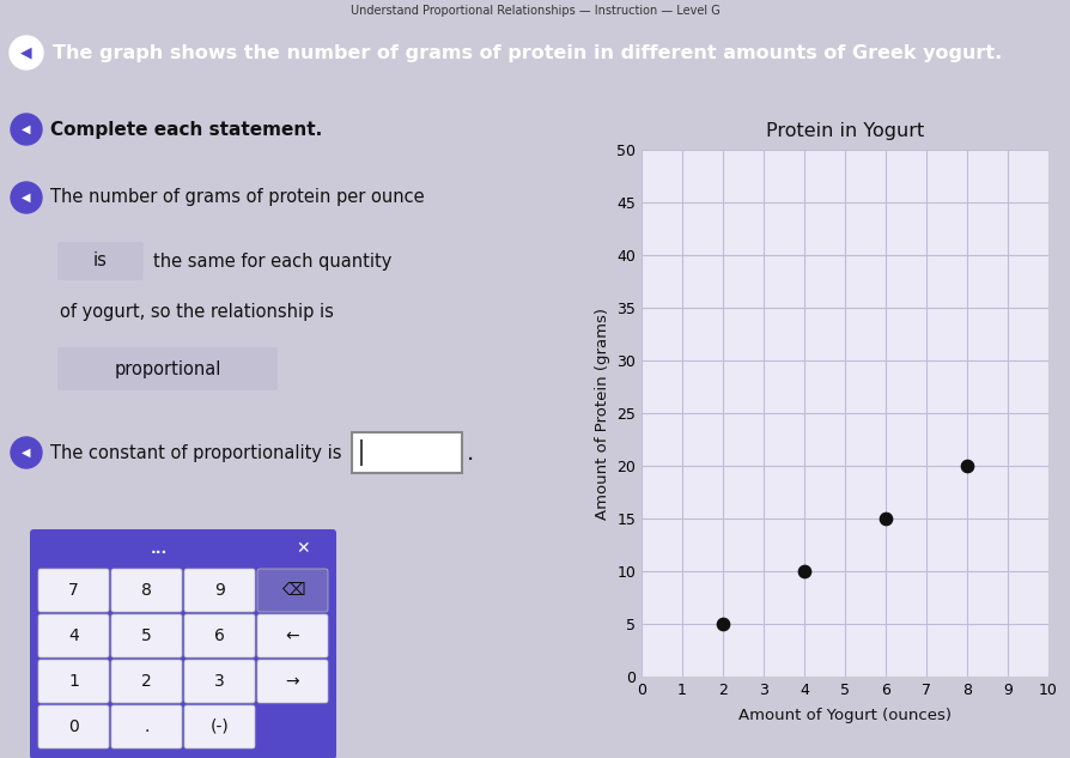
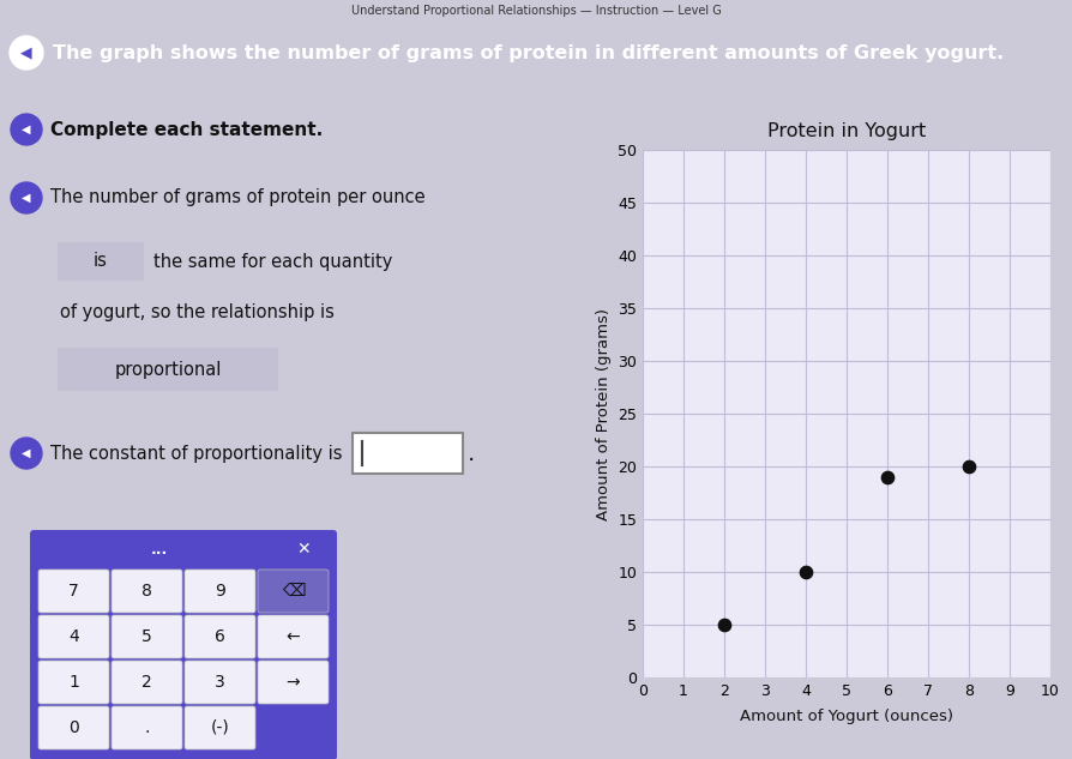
6: 15 -> 19
